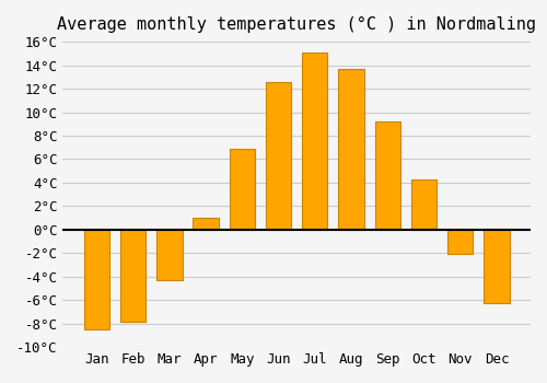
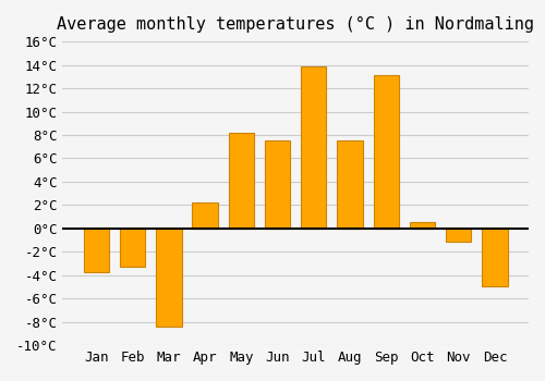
Jan: -8.5°C -> -3.7°C
Feb: -7.8°C -> -3.3°C
Mar: -4.3°C -> -8.4°C
Apr: 1.0°C -> 2.2°C
May: 6.9°C -> 8.2°C
Jun: 12.6°C -> 7.5°C
Jul: 15.1°C -> 13.9°C
Aug: 13.7°C -> 7.5°C
Sep: 9.2°C -> 13.1°C
Oct: 4.3°C -> 0.5°C
Nov: -2.1°C -> -1.1°C
Dec: -6.3°C -> -5.0°C
